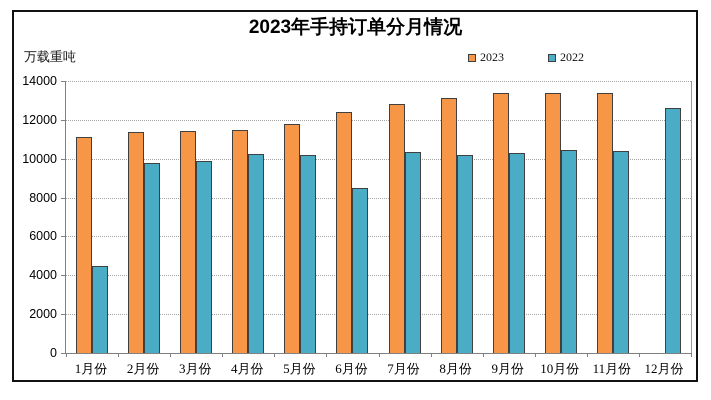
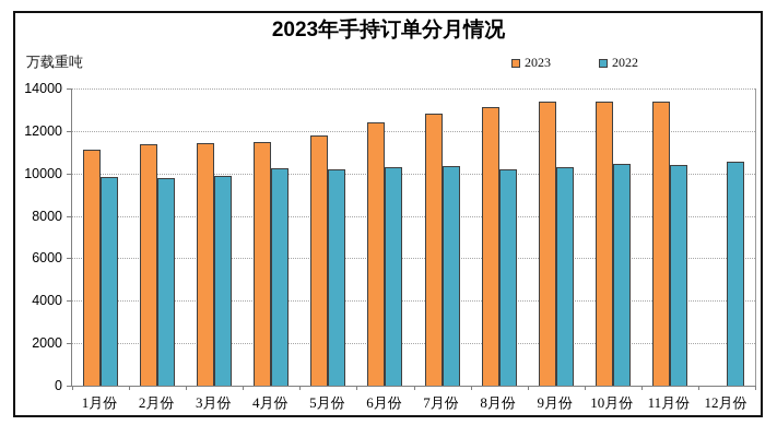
2022/1月份: 4500 -> 9800
2022/6月份: 8500 -> 10300
2022/12月份: 12600 -> 10600
